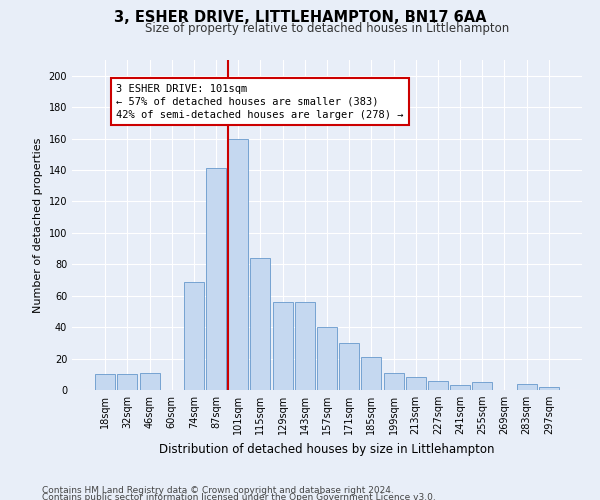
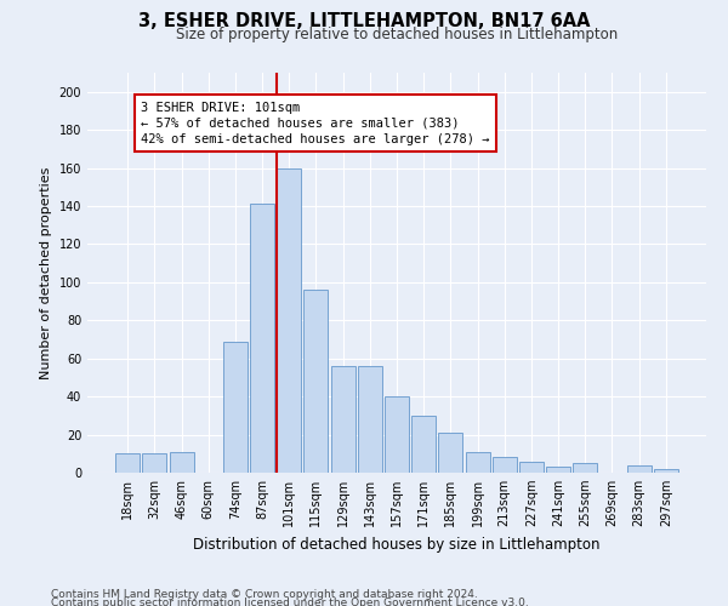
115sqm: 84 -> 96
